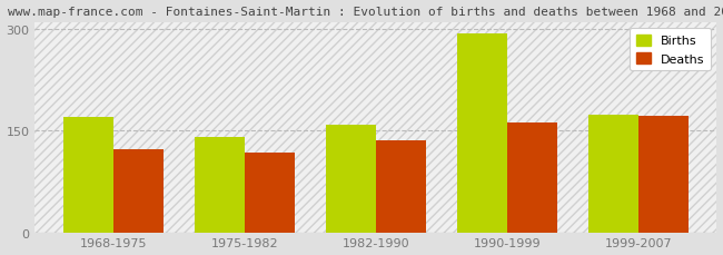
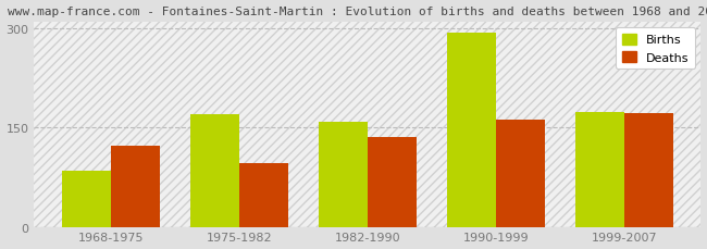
Births/1968-1975: 170 -> 84
Births/1975-1982: 140 -> 170
Deaths/1975-1982: 118 -> 96
